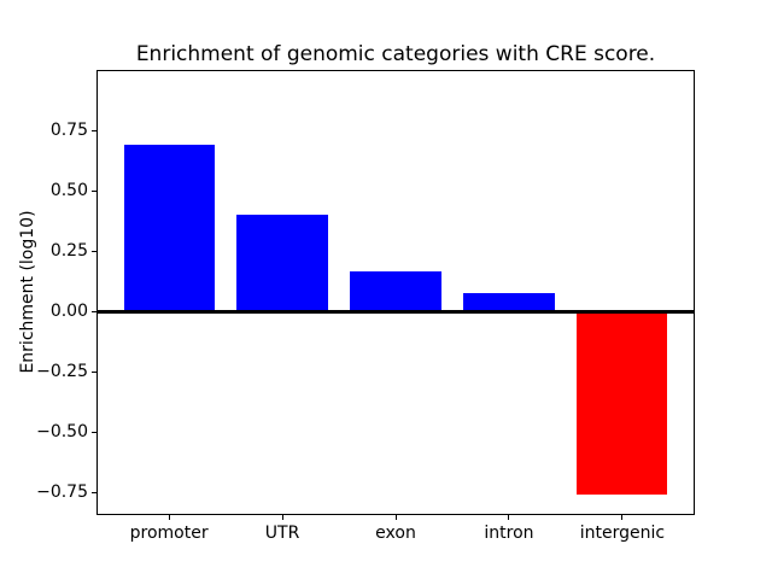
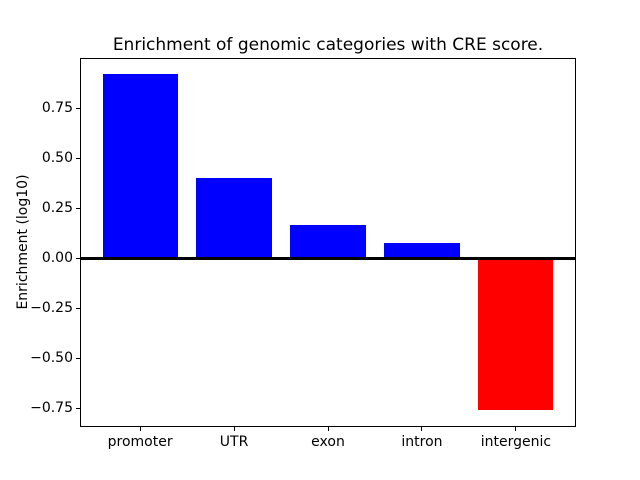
promoter: 0.69 -> 0.92
